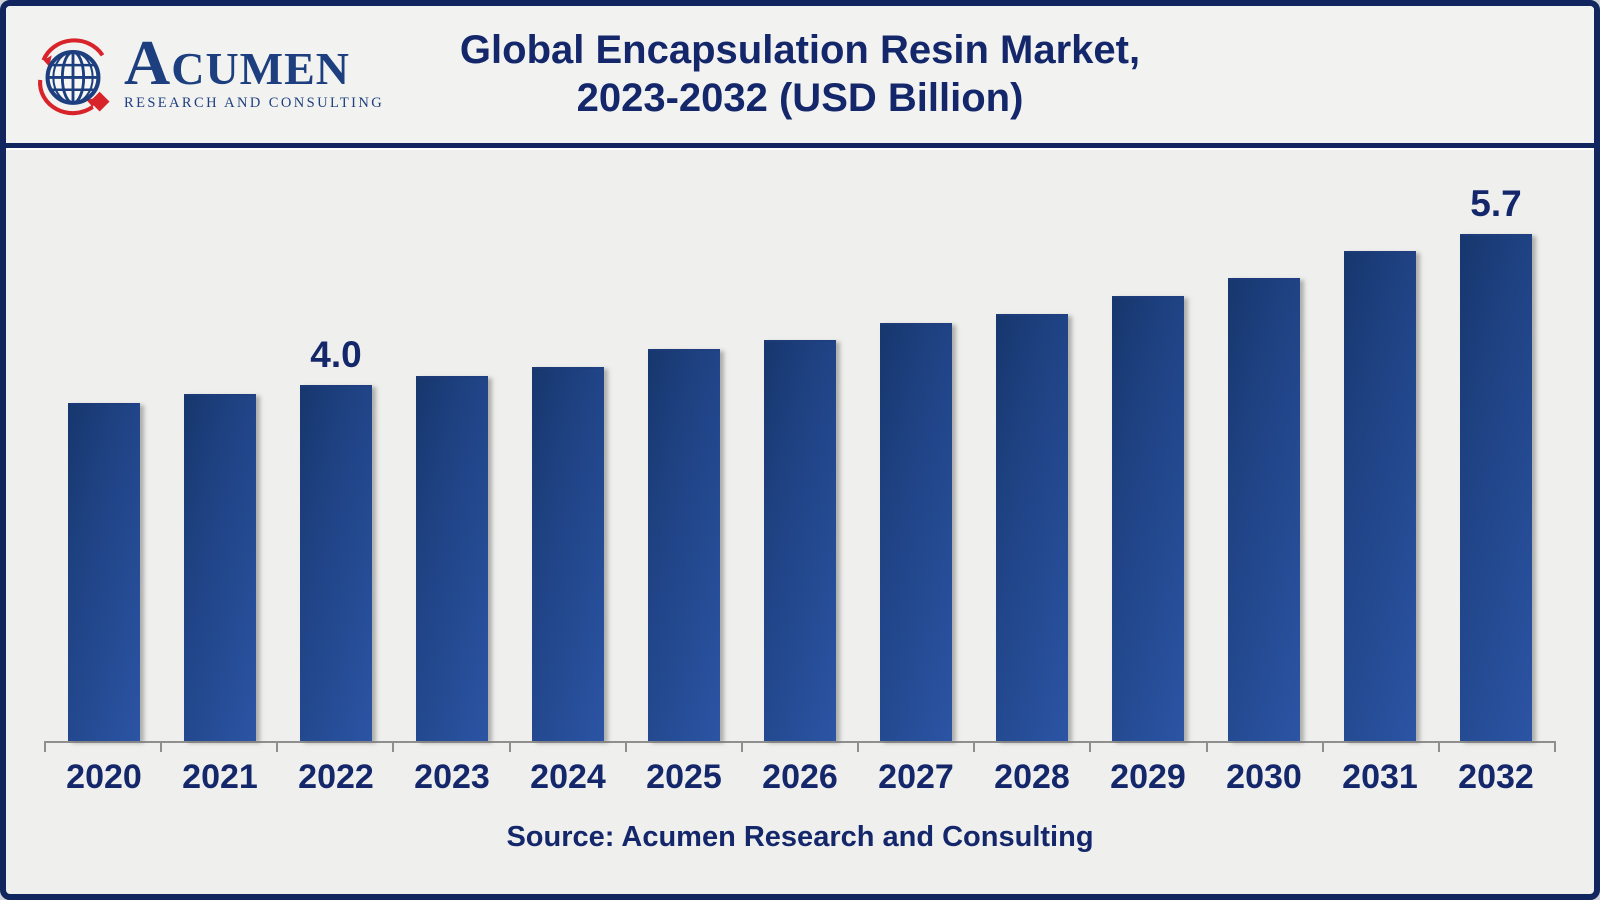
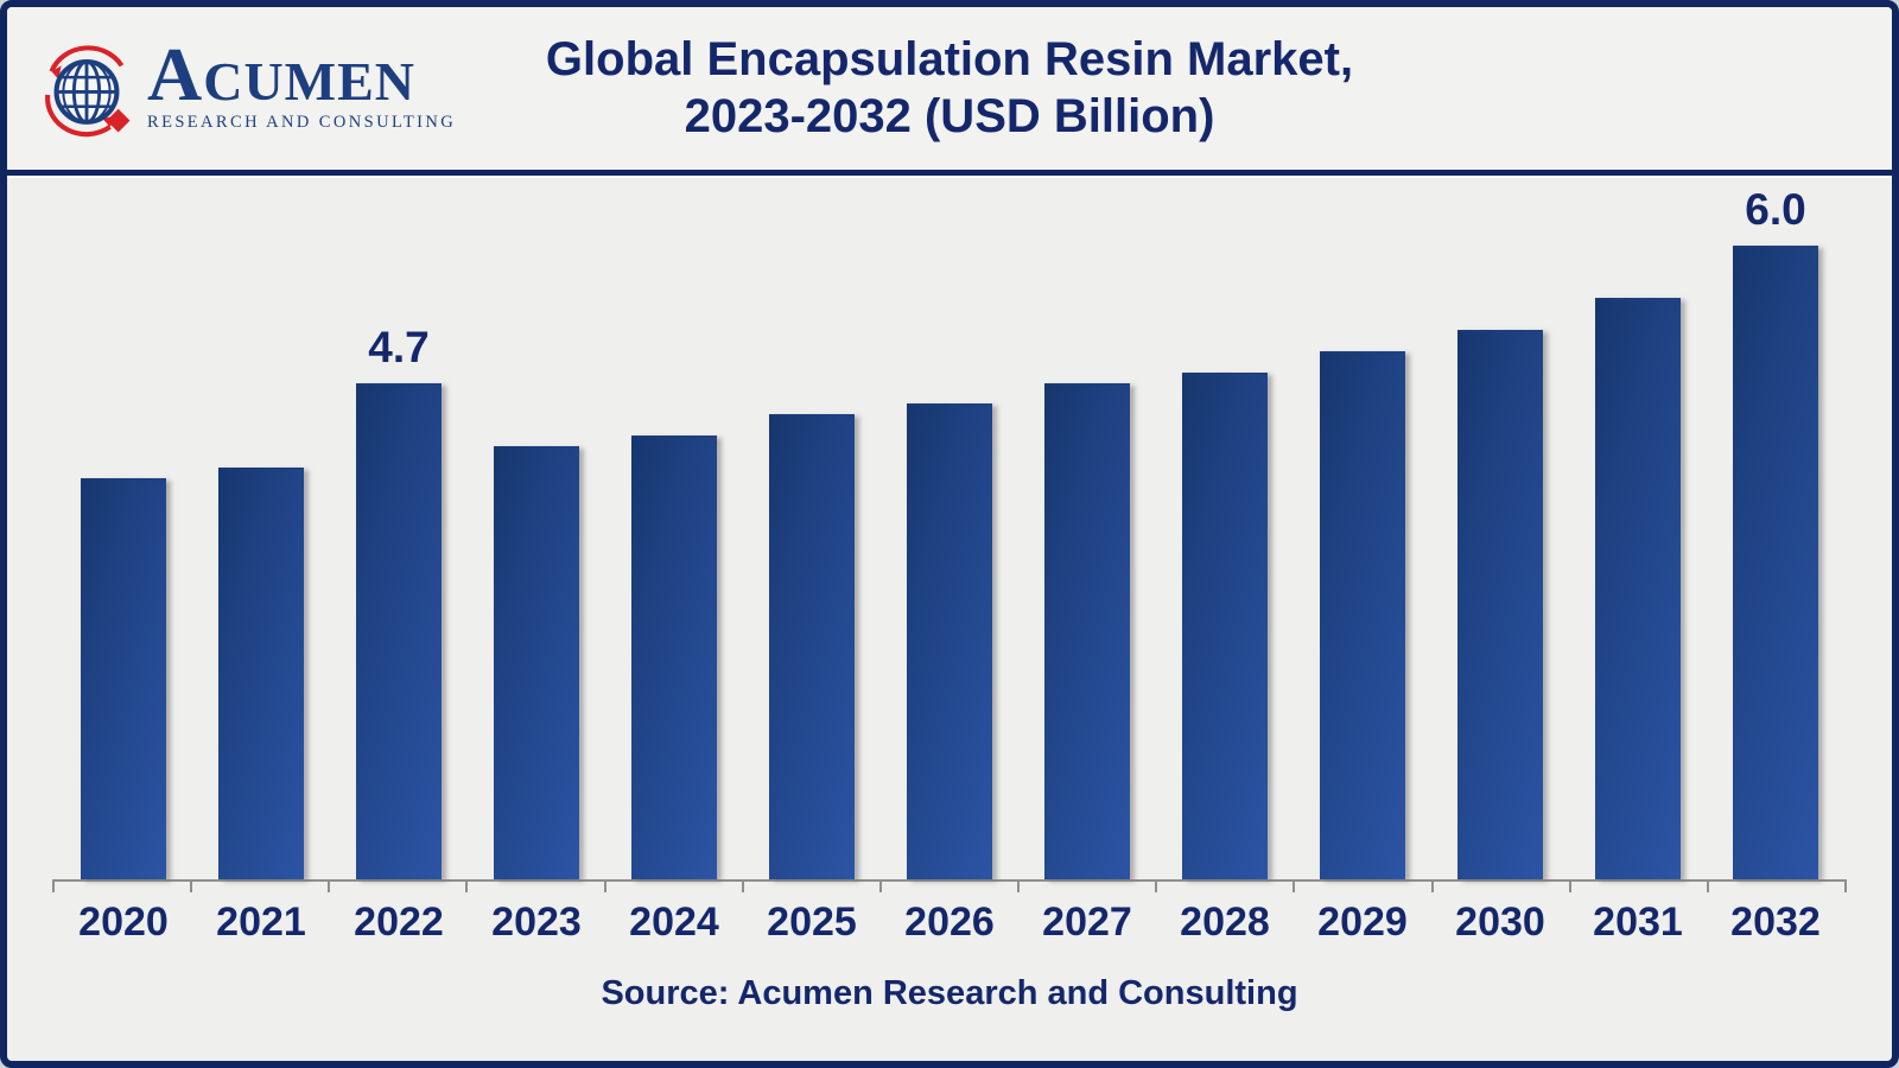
2022: 4.0 -> 4.7
2032: 5.7 -> 6.0
